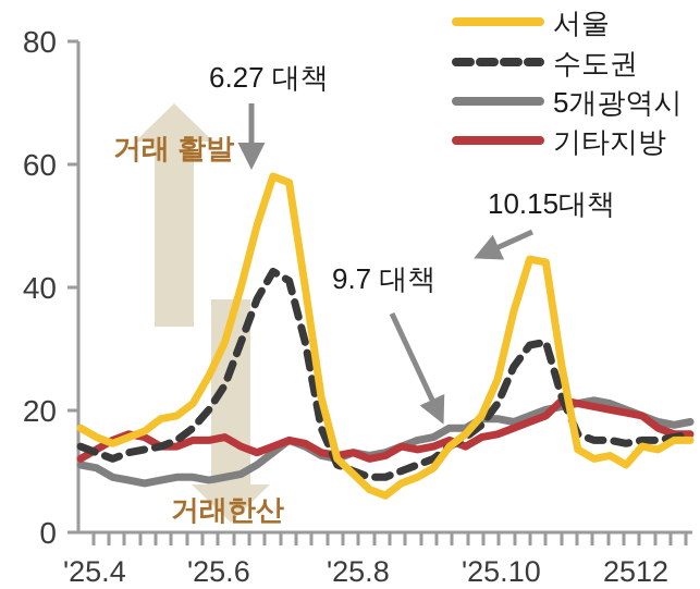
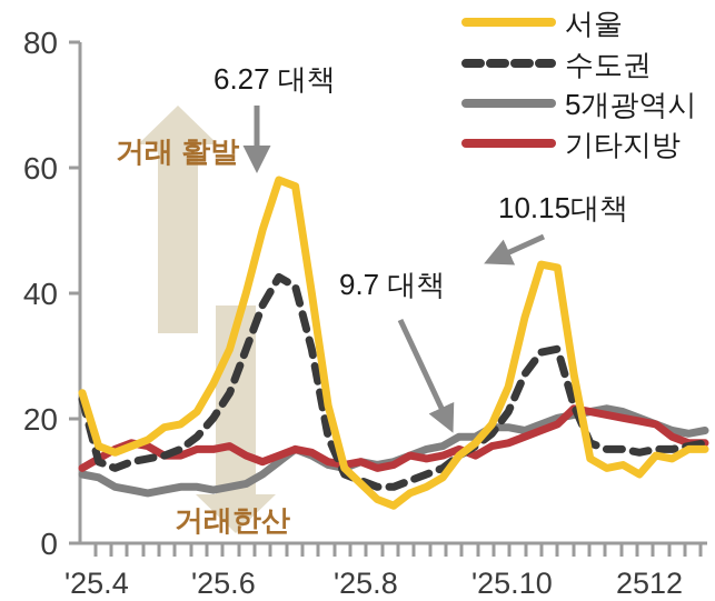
서울/0: 17 -> 24
수도권/0: 14 -> 23
